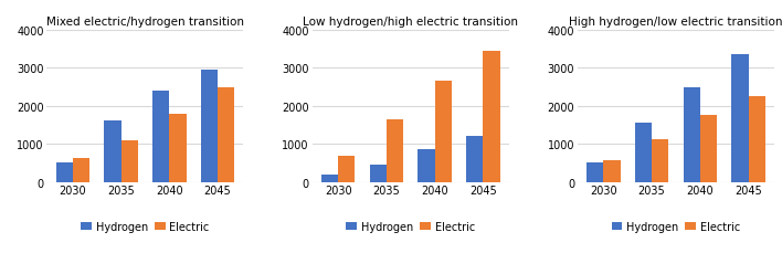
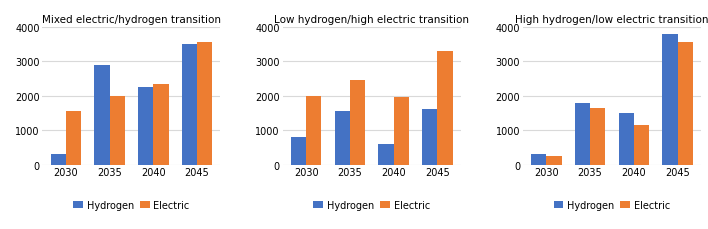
Mixed electric/hydrogen transition/Hydrogen/2030: 500 -> 300
Mixed electric/hydrogen transition/Electric/2030: 620 -> 1550
Mixed electric/hydrogen transition/Hydrogen/2035: 1600 -> 2900
Mixed electric/hydrogen transition/Electric/2035: 1100 -> 2000
Mixed electric/hydrogen transition/Hydrogen/2040: 2400 -> 2250
Mixed electric/hydrogen transition/Electric/2040: 1780 -> 2350
Mixed electric/hydrogen transition/Hydrogen/2045: 2950 -> 3500
Mixed electric/hydrogen transition/Electric/2045: 2480 -> 3550
Low hydrogen/high electric transition/Hydrogen/2030: 200 -> 800
Low hydrogen/high electric transition/Electric/2030: 680 -> 2000
Low hydrogen/high electric transition/Hydrogen/2035: 450 -> 1550
Low hydrogen/high electric transition/Electric/2035: 1650 -> 2450
Low hydrogen/high electric transition/Hydrogen/2040: 850 -> 600
Low hydrogen/high electric transition/Electric/2040: 2650 -> 1950
Low hydrogen/high electric transition/Hydrogen/2045: 1200 -> 1600
Low hydrogen/high electric transition/Electric/2045: 3450 -> 3300
High hydrogen/low electric transition/Hydrogen/2030: 500 -> 300
High hydrogen/low electric transition/Electric/2030: 580 -> 250
High hydrogen/low electric transition/Hydrogen/2035: 1550 -> 1800
High hydrogen/low electric transition/Electric/2035: 1120 -> 1650
High hydrogen/low electric transition/Hydrogen/2040: 2480 -> 1500
High hydrogen/low electric transition/Electric/2040: 1750 -> 1150
High hydrogen/low electric transition/Hydrogen/2045: 3350 -> 3800
High hydrogen/low electric transition/Electric/2045: 2250 -> 3550
